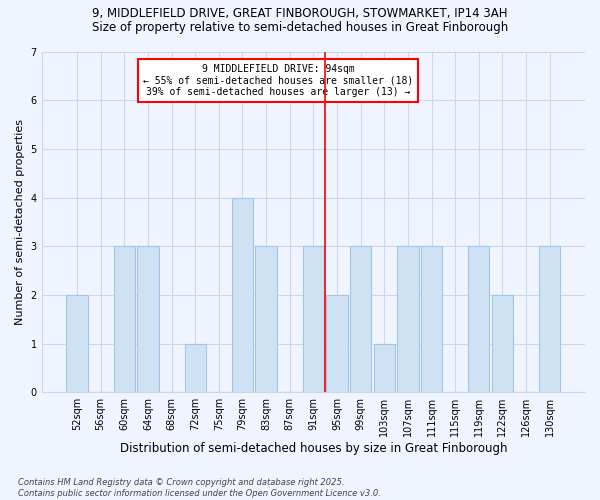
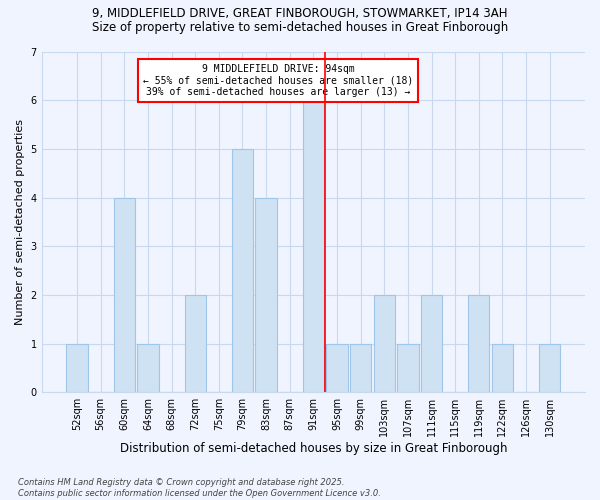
52sqm: 2 -> 1
60sqm: 3 -> 4
64sqm: 3 -> 1
72sqm: 1 -> 2
79sqm: 4 -> 5
83sqm: 3 -> 4
91sqm: 3 -> 6
95sqm: 2 -> 1
99sqm: 3 -> 1
103sqm: 1 -> 2
107sqm: 3 -> 1
111sqm: 3 -> 2
119sqm: 3 -> 2
122sqm: 2 -> 1
130sqm: 3 -> 1
